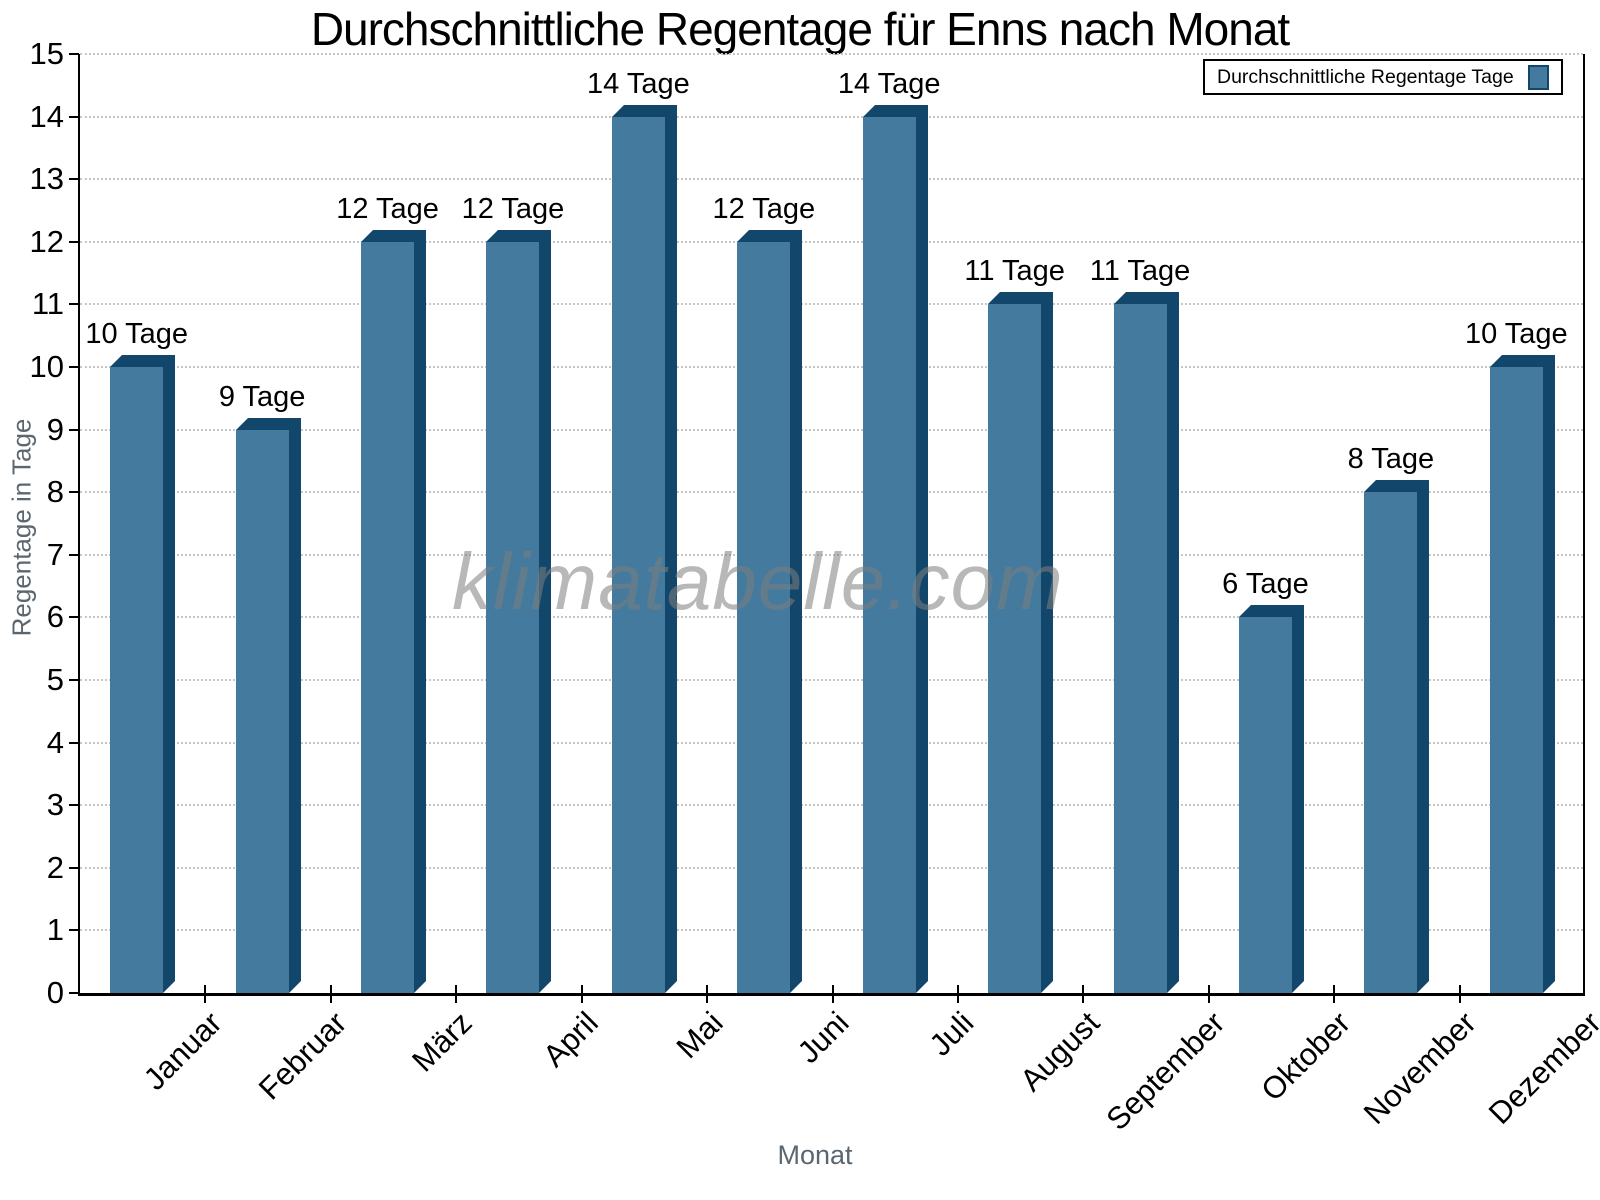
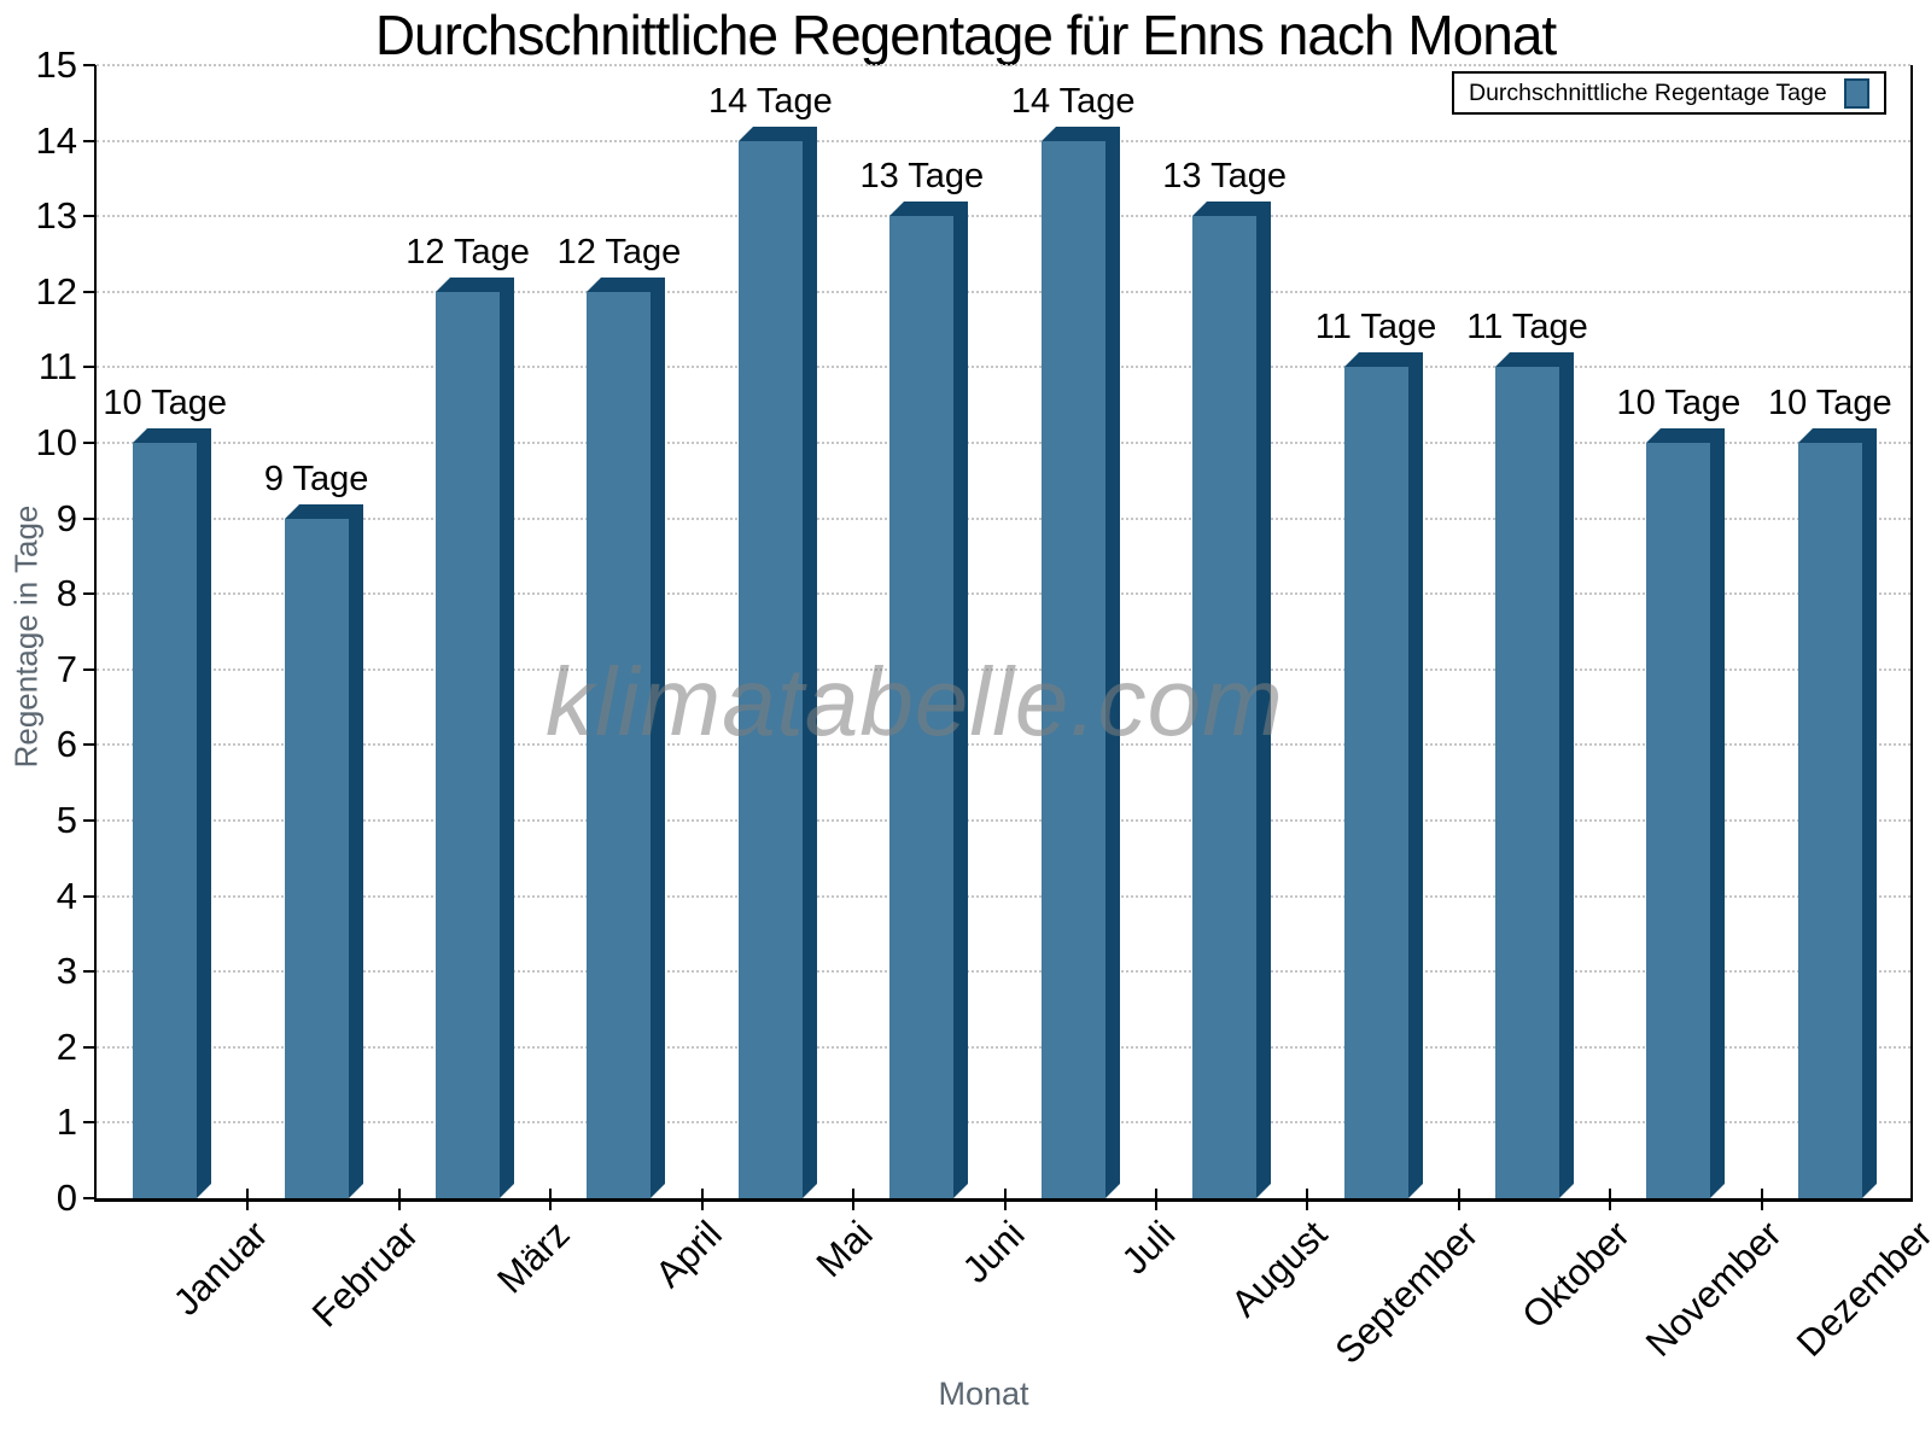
Juni: 12 -> 13
August: 11 -> 13
Oktober: 6 -> 11
November: 8 -> 10
